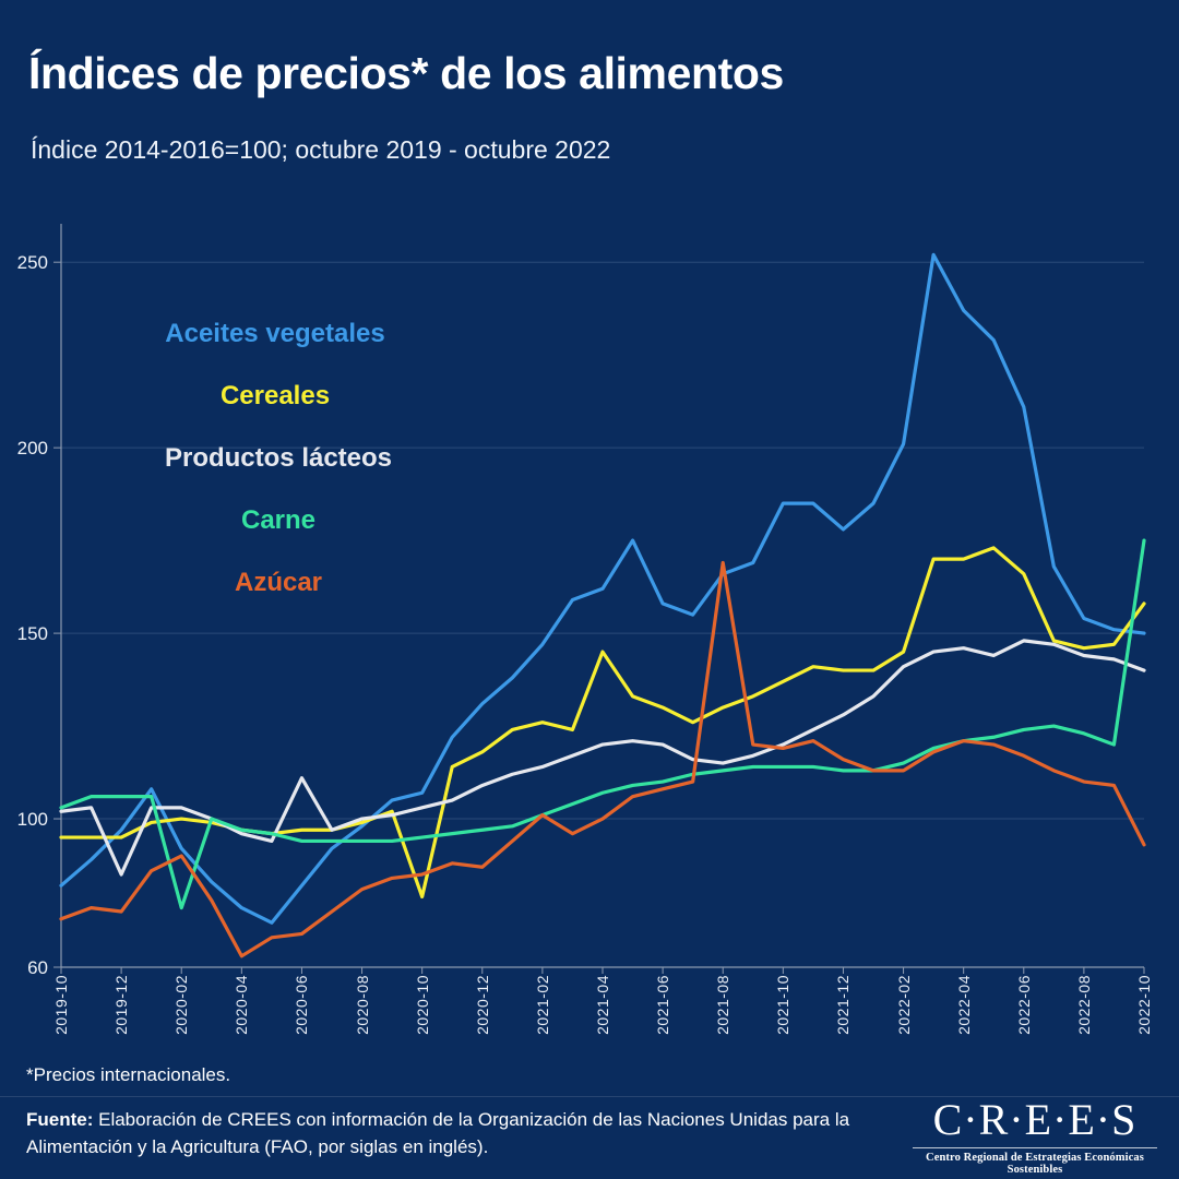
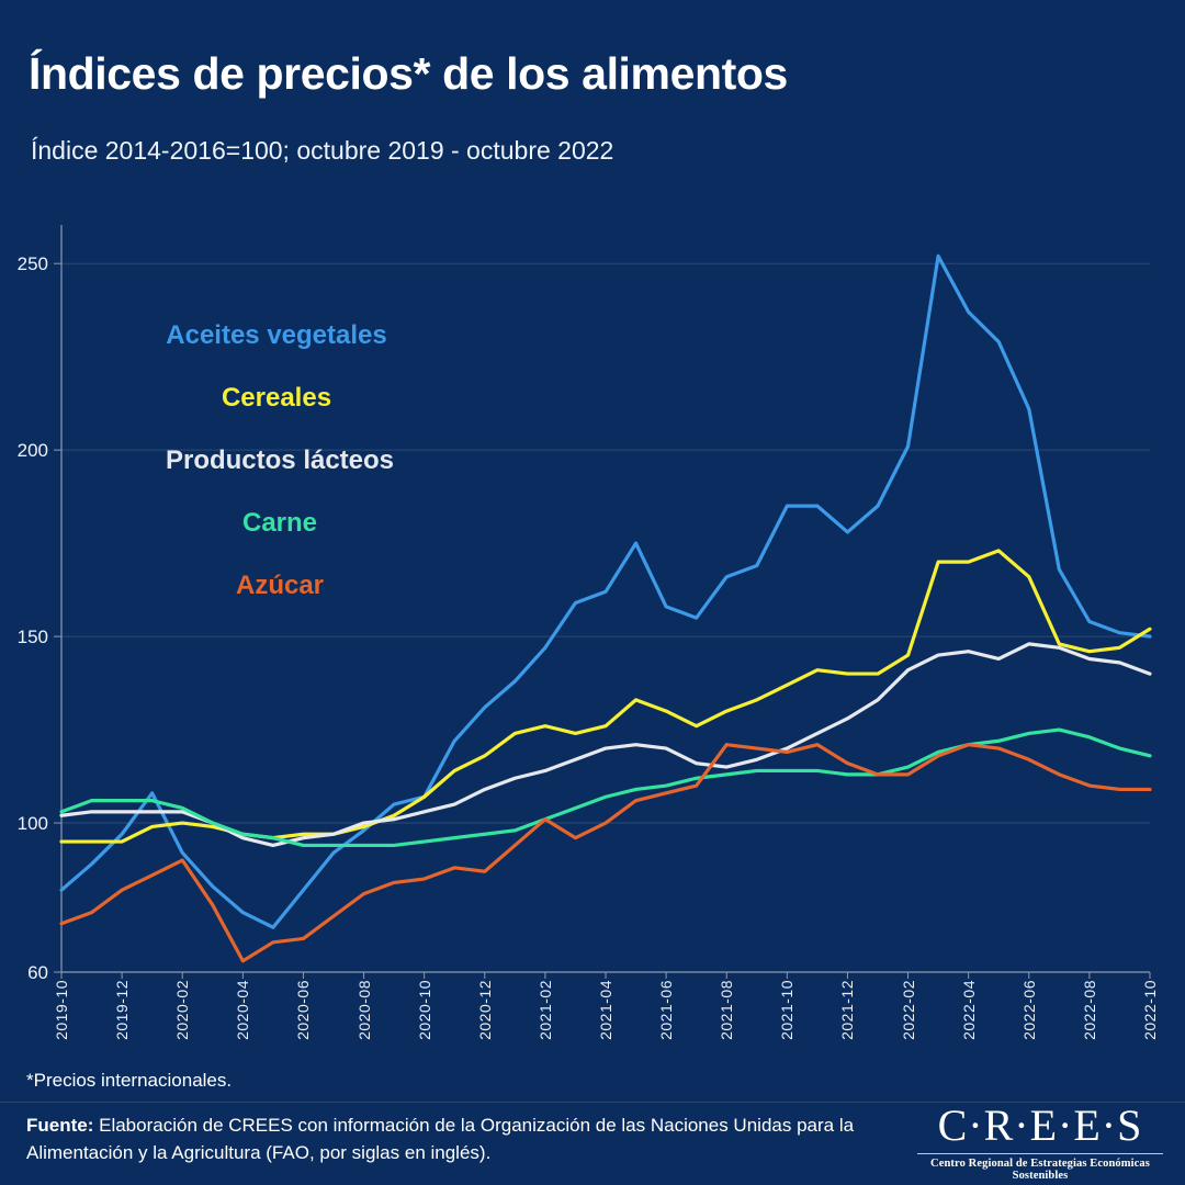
Productos lácteos/2019-12: 85 -> 103
Azúcar/2019-12: 75 -> 82
Carne/2020-02: 76 -> 104
Productos lácteos/2020-06: 111 -> 96
Cereales/2020-10: 79 -> 107
Cereales/2021-04: 145 -> 126
Azúcar/2021-08: 169 -> 121
Cereales/2022-10: 158 -> 152
Carne/2022-10: 175 -> 118
Azúcar/2022-10: 93 -> 109
